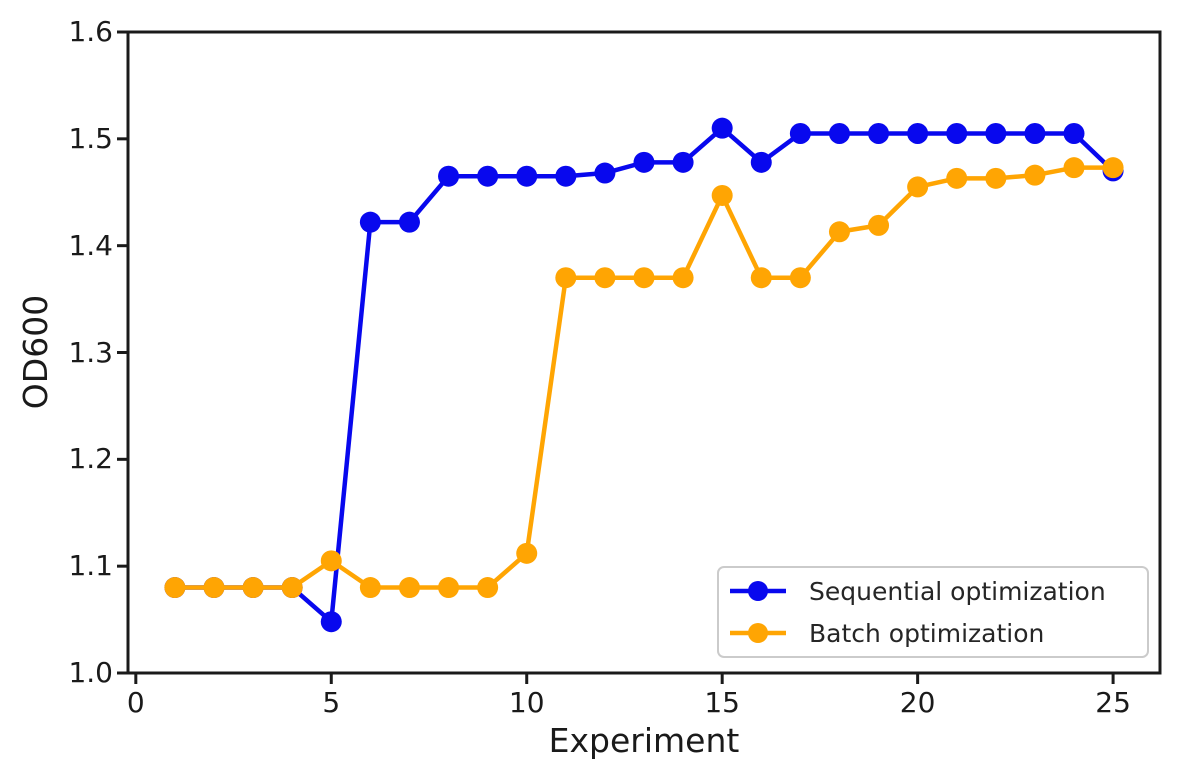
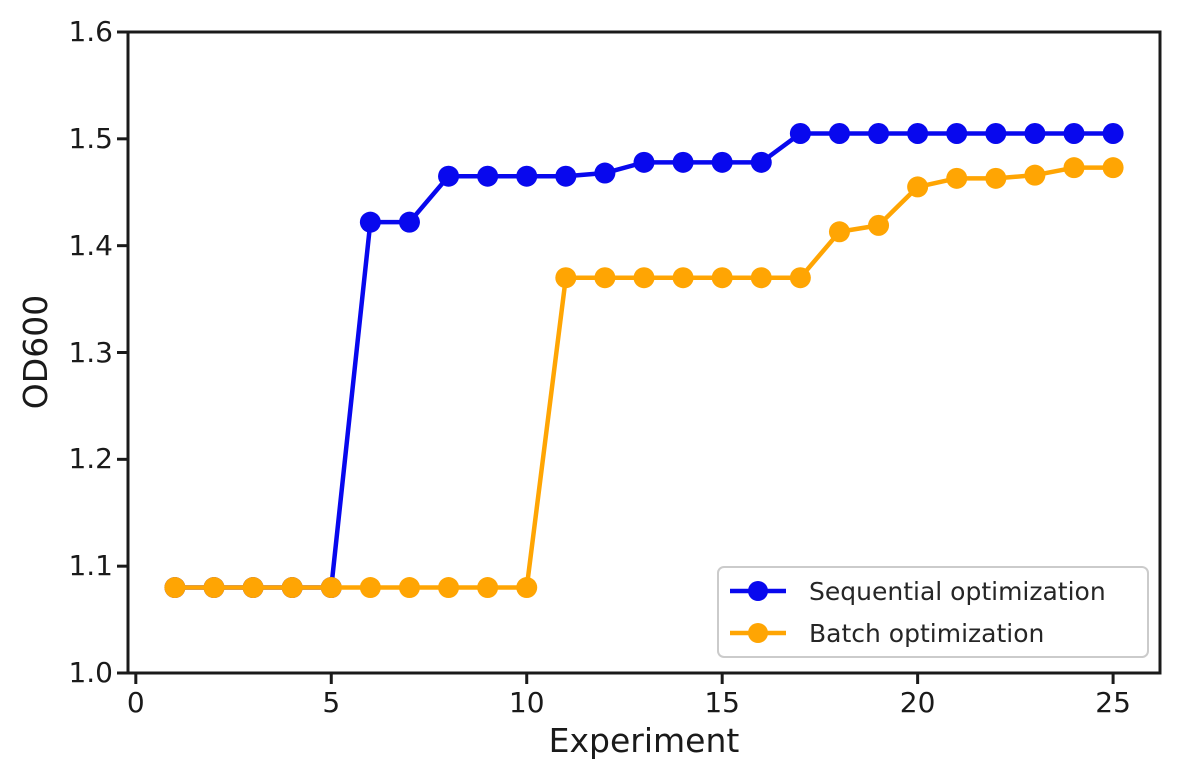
Sequential optimization/5: 1.048 -> 1.080
Batch optimization/5: 1.105 -> 1.080
Batch optimization/10: 1.112 -> 1.080
Sequential optimization/15: 1.510 -> 1.478
Batch optimization/15: 1.447 -> 1.370
Sequential optimization/25: 1.470 -> 1.505
